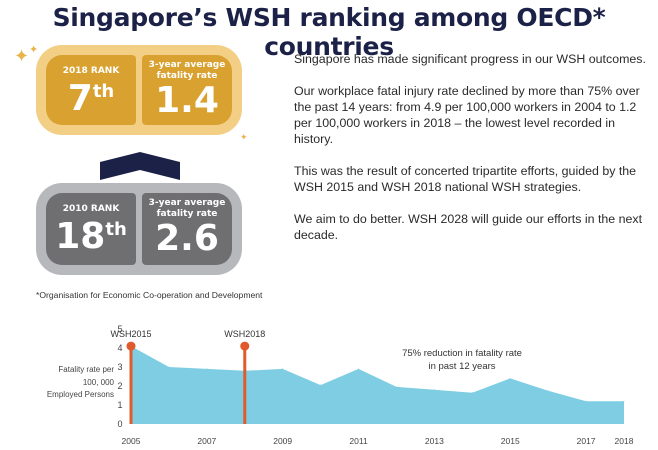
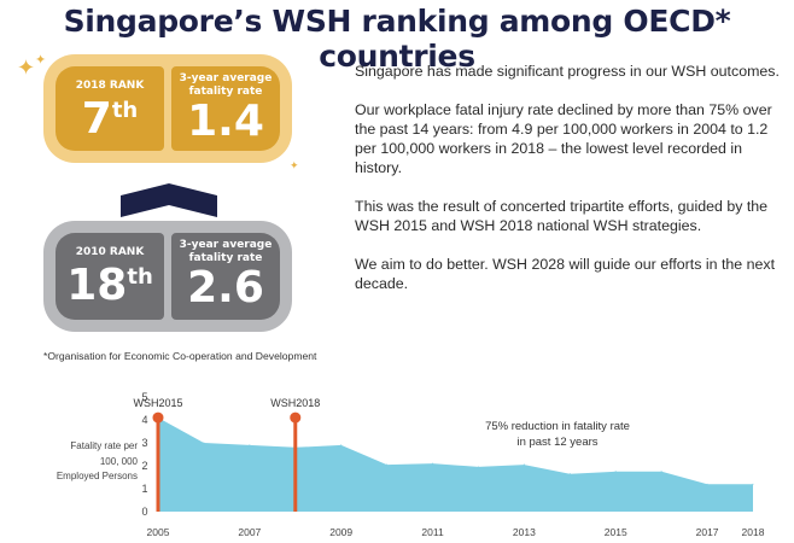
2011: 2.9 -> 2.1
2013: 1.8 -> 2.0
2015: 2.4 -> 1.8
